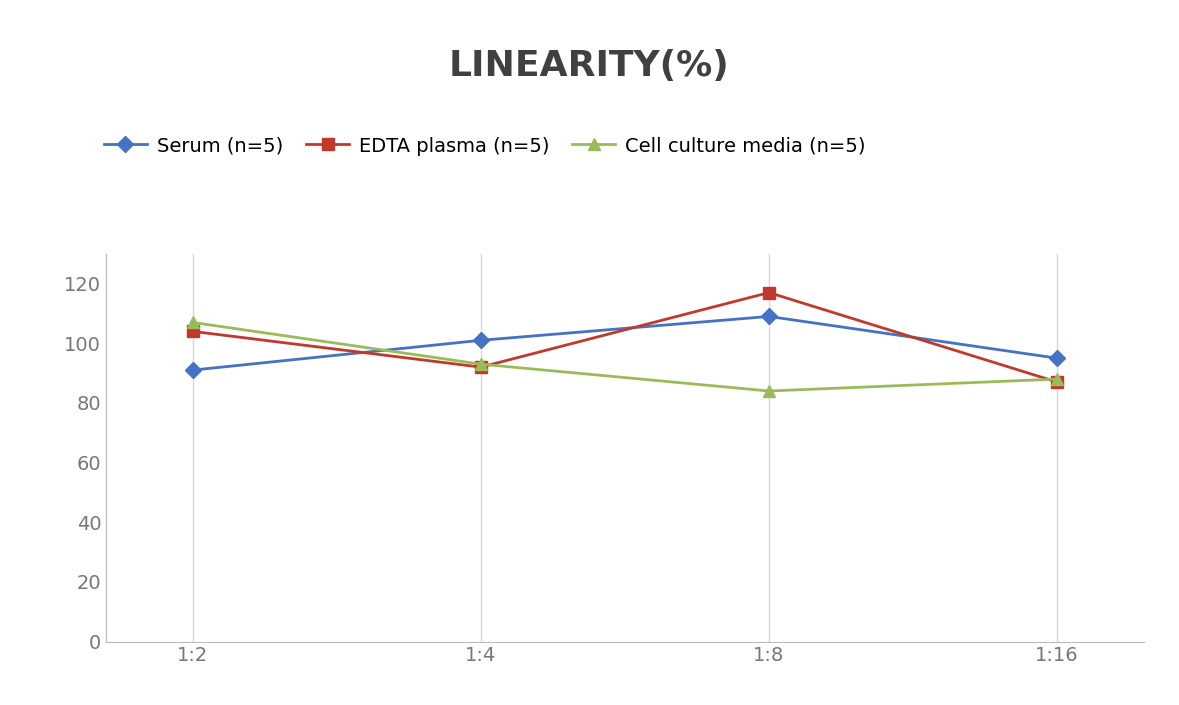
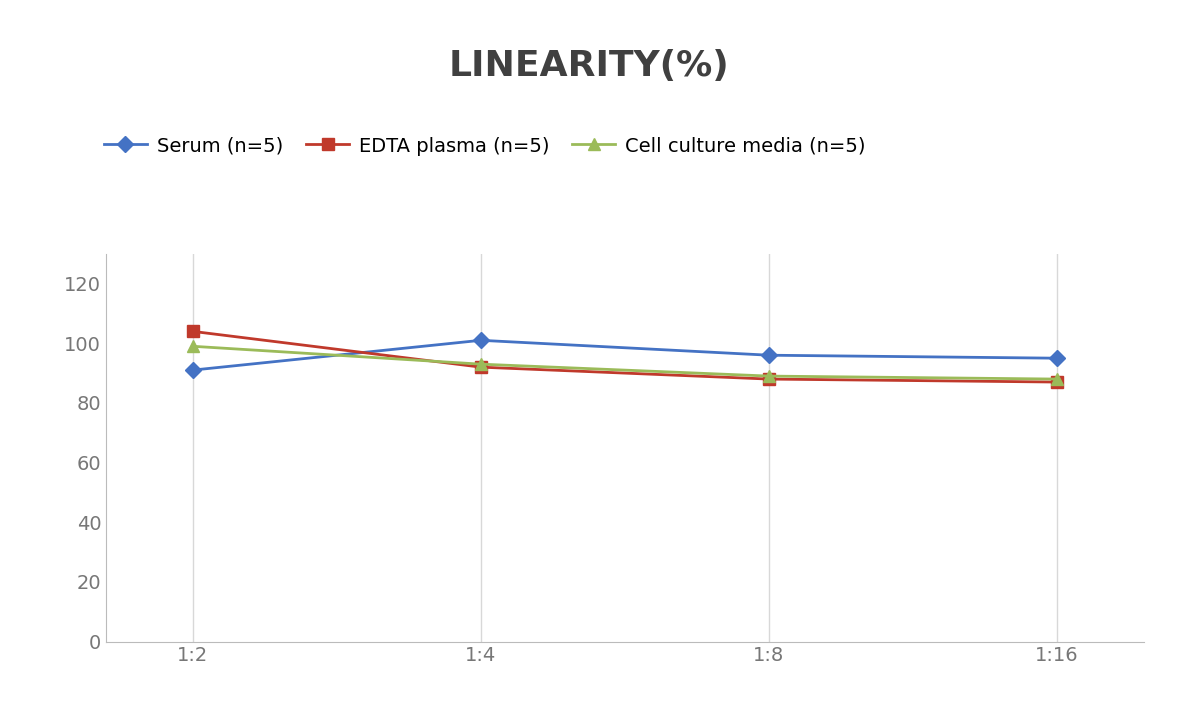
Cell culture media (n=5)/1:2: 107 -> 99
Serum (n=5)/1:8: 109 -> 96
EDTA plasma (n=5)/1:8: 117 -> 88
Cell culture media (n=5)/1:8: 84 -> 89
